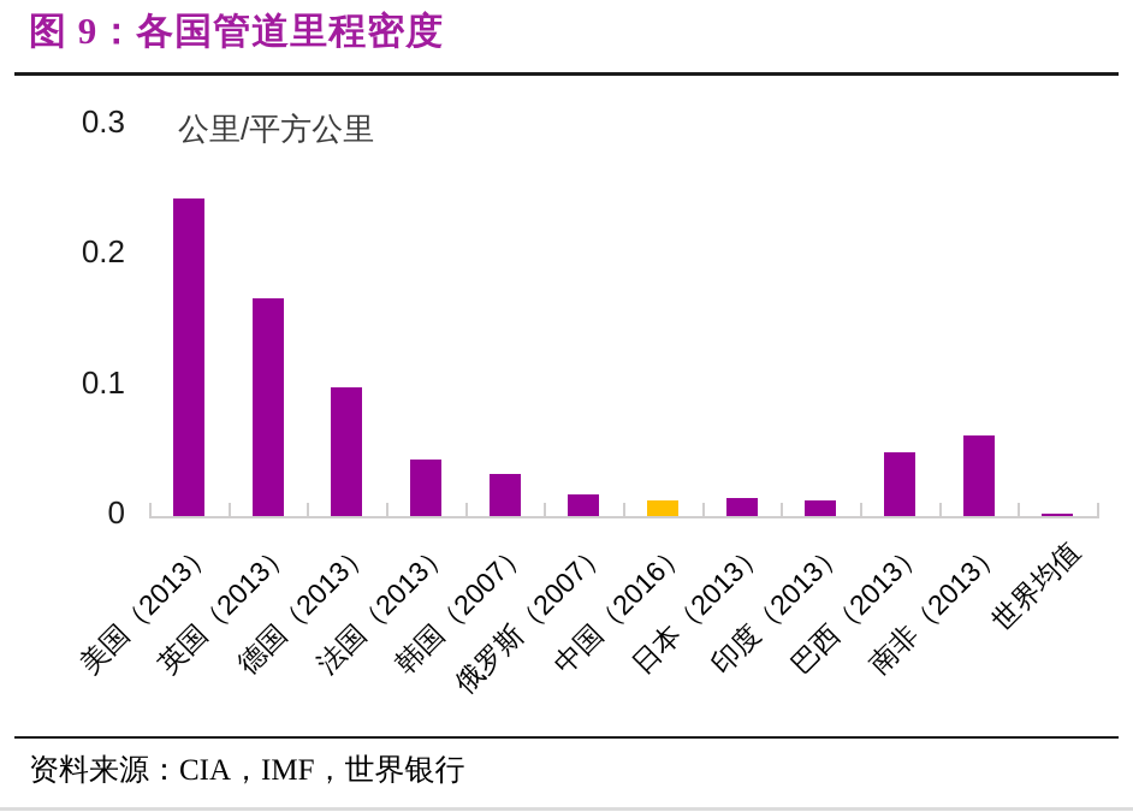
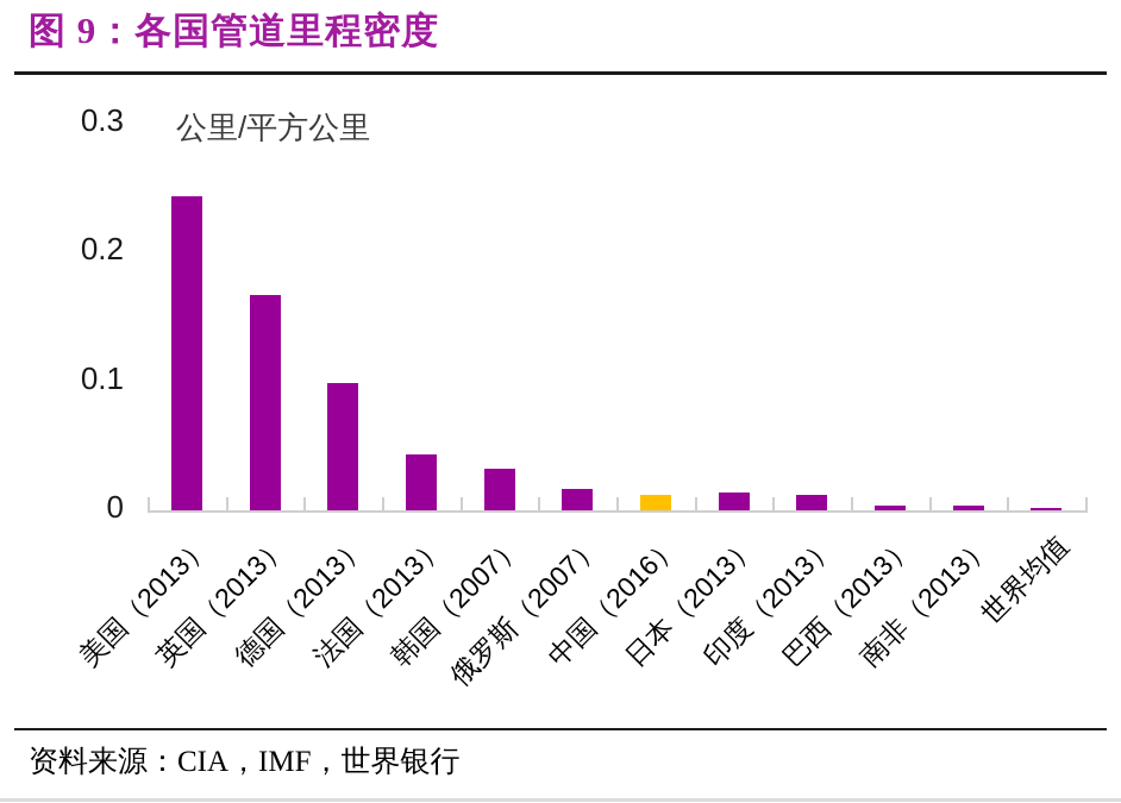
巴西（2013）: 0.049 -> 0.004
南非（2013）: 0.062 -> 0.004
